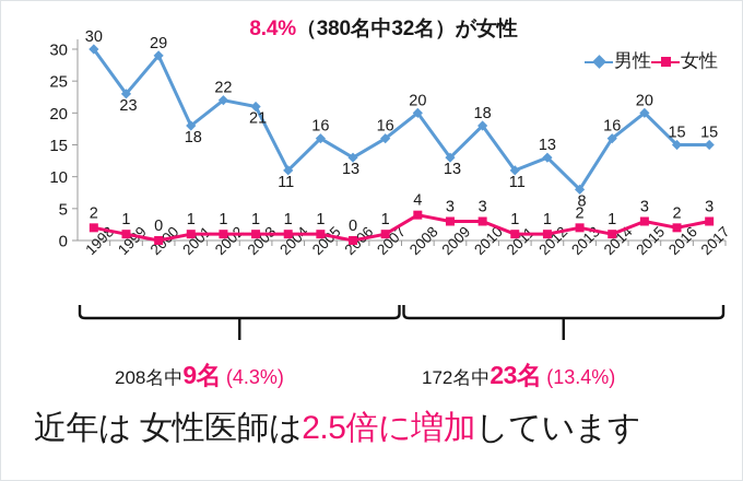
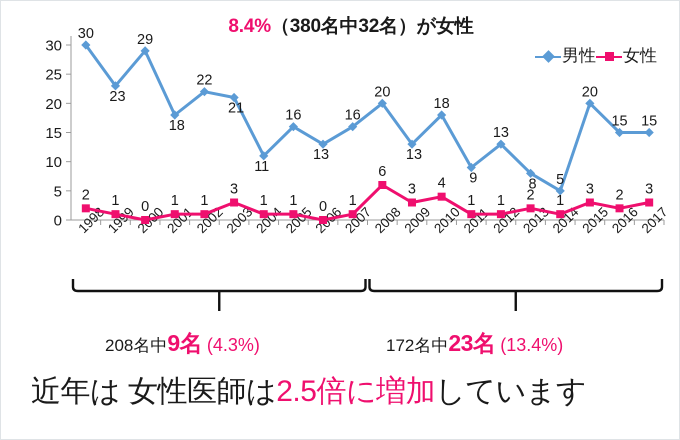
女性/2003: 1 -> 3
女性/2008: 4 -> 6
女性/2010: 3 -> 4
男性/2011: 11 -> 9
男性/2014: 16 -> 5
